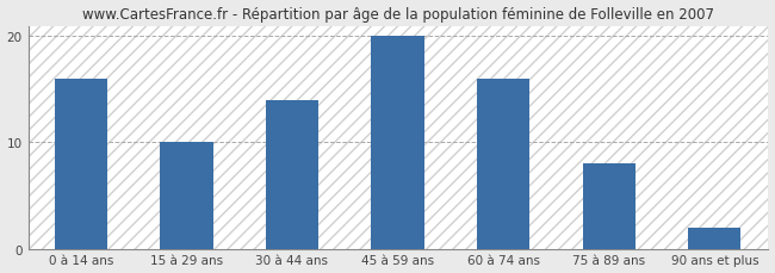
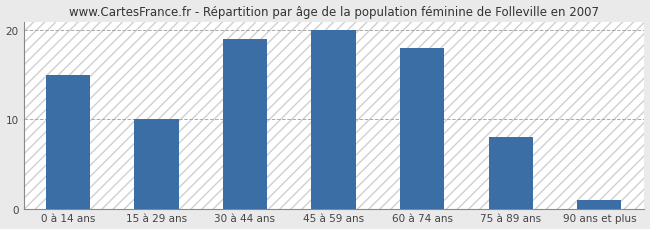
0 à 14 ans: 16 -> 15
30 à 44 ans: 14 -> 19
60 à 74 ans: 16 -> 18
90 ans et plus: 2 -> 1
